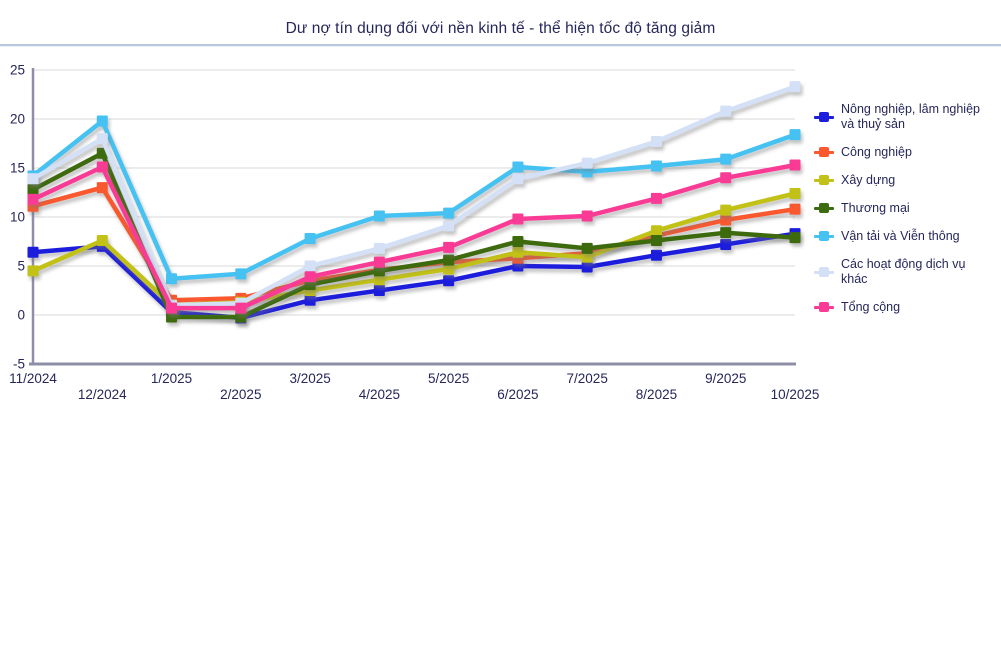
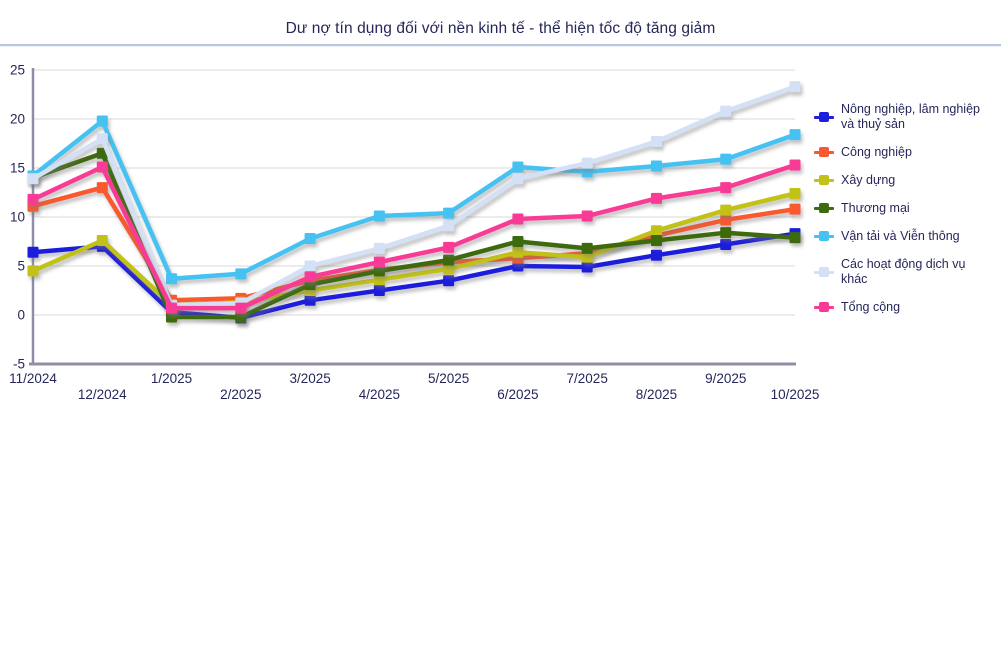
Thương mại/11/2024: 13 -> 14
Tổng cộng/9/2025: 14 -> 13
